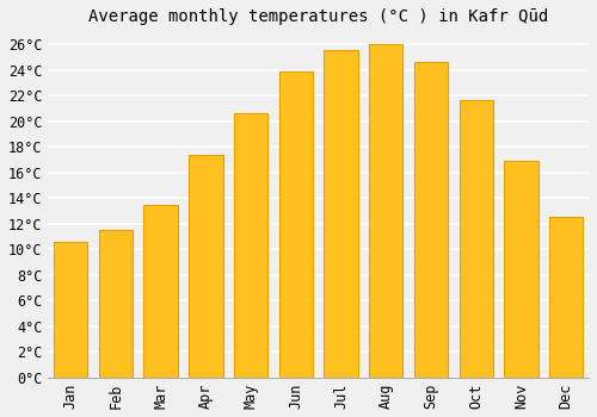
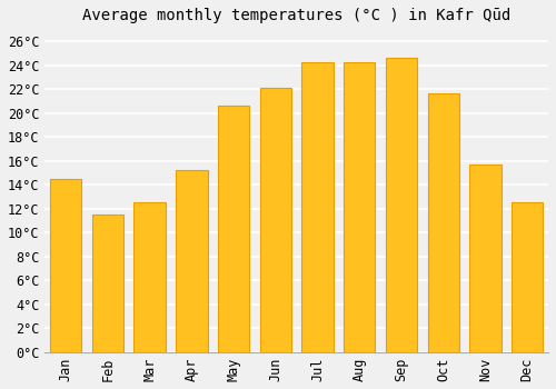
Jan: 10.6°C -> 14.5°C
Mar: 13.5°C -> 12.5°C
Apr: 17.4°C -> 15.2°C
Jun: 23.9°C -> 22.1°C
Jul: 25.5°C -> 24.2°C
Aug: 26.0°C -> 24.2°C
Nov: 16.9°C -> 15.7°C
